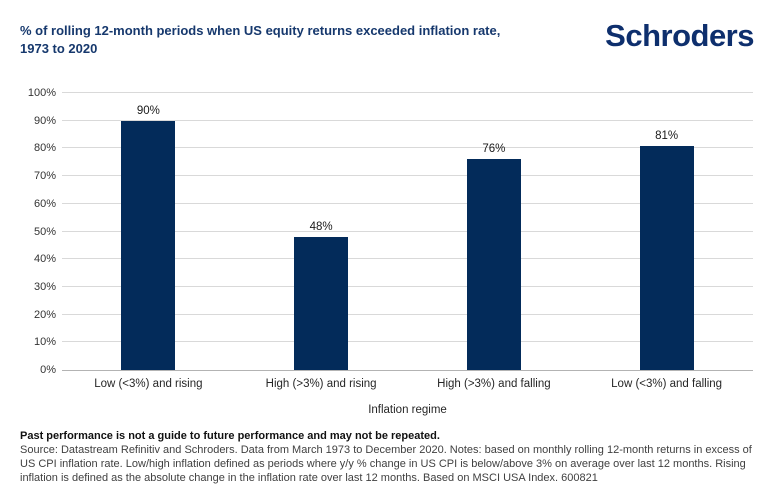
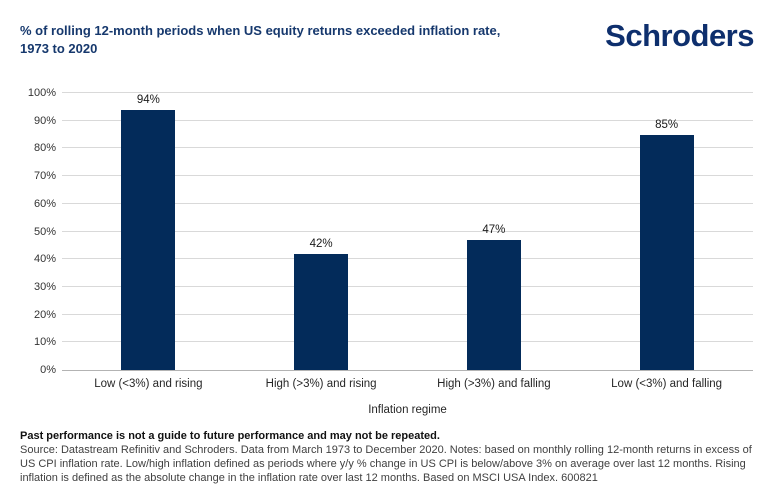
Low (<3%) and rising: 90% -> 94%
High (>3%) and rising: 48% -> 42%
High (>3%) and falling: 76% -> 47%
Low (<3%) and falling: 81% -> 85%
